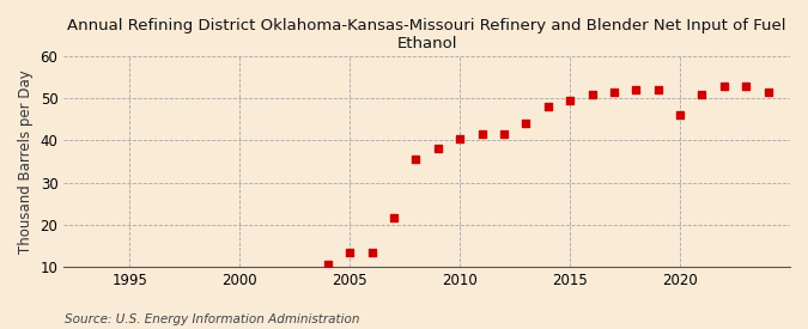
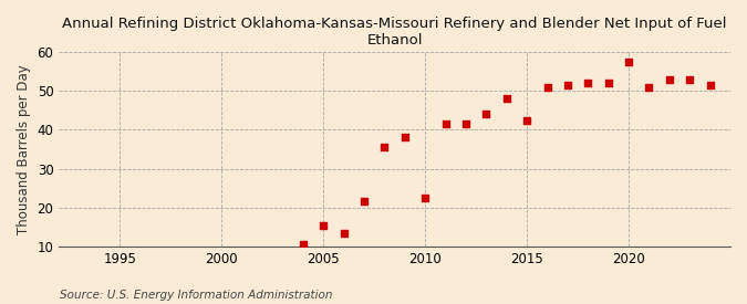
2005: 13.5 -> 15.5
2010: 40.5 -> 22.5
2015: 49.5 -> 42.5
2020: 46.0 -> 57.5
